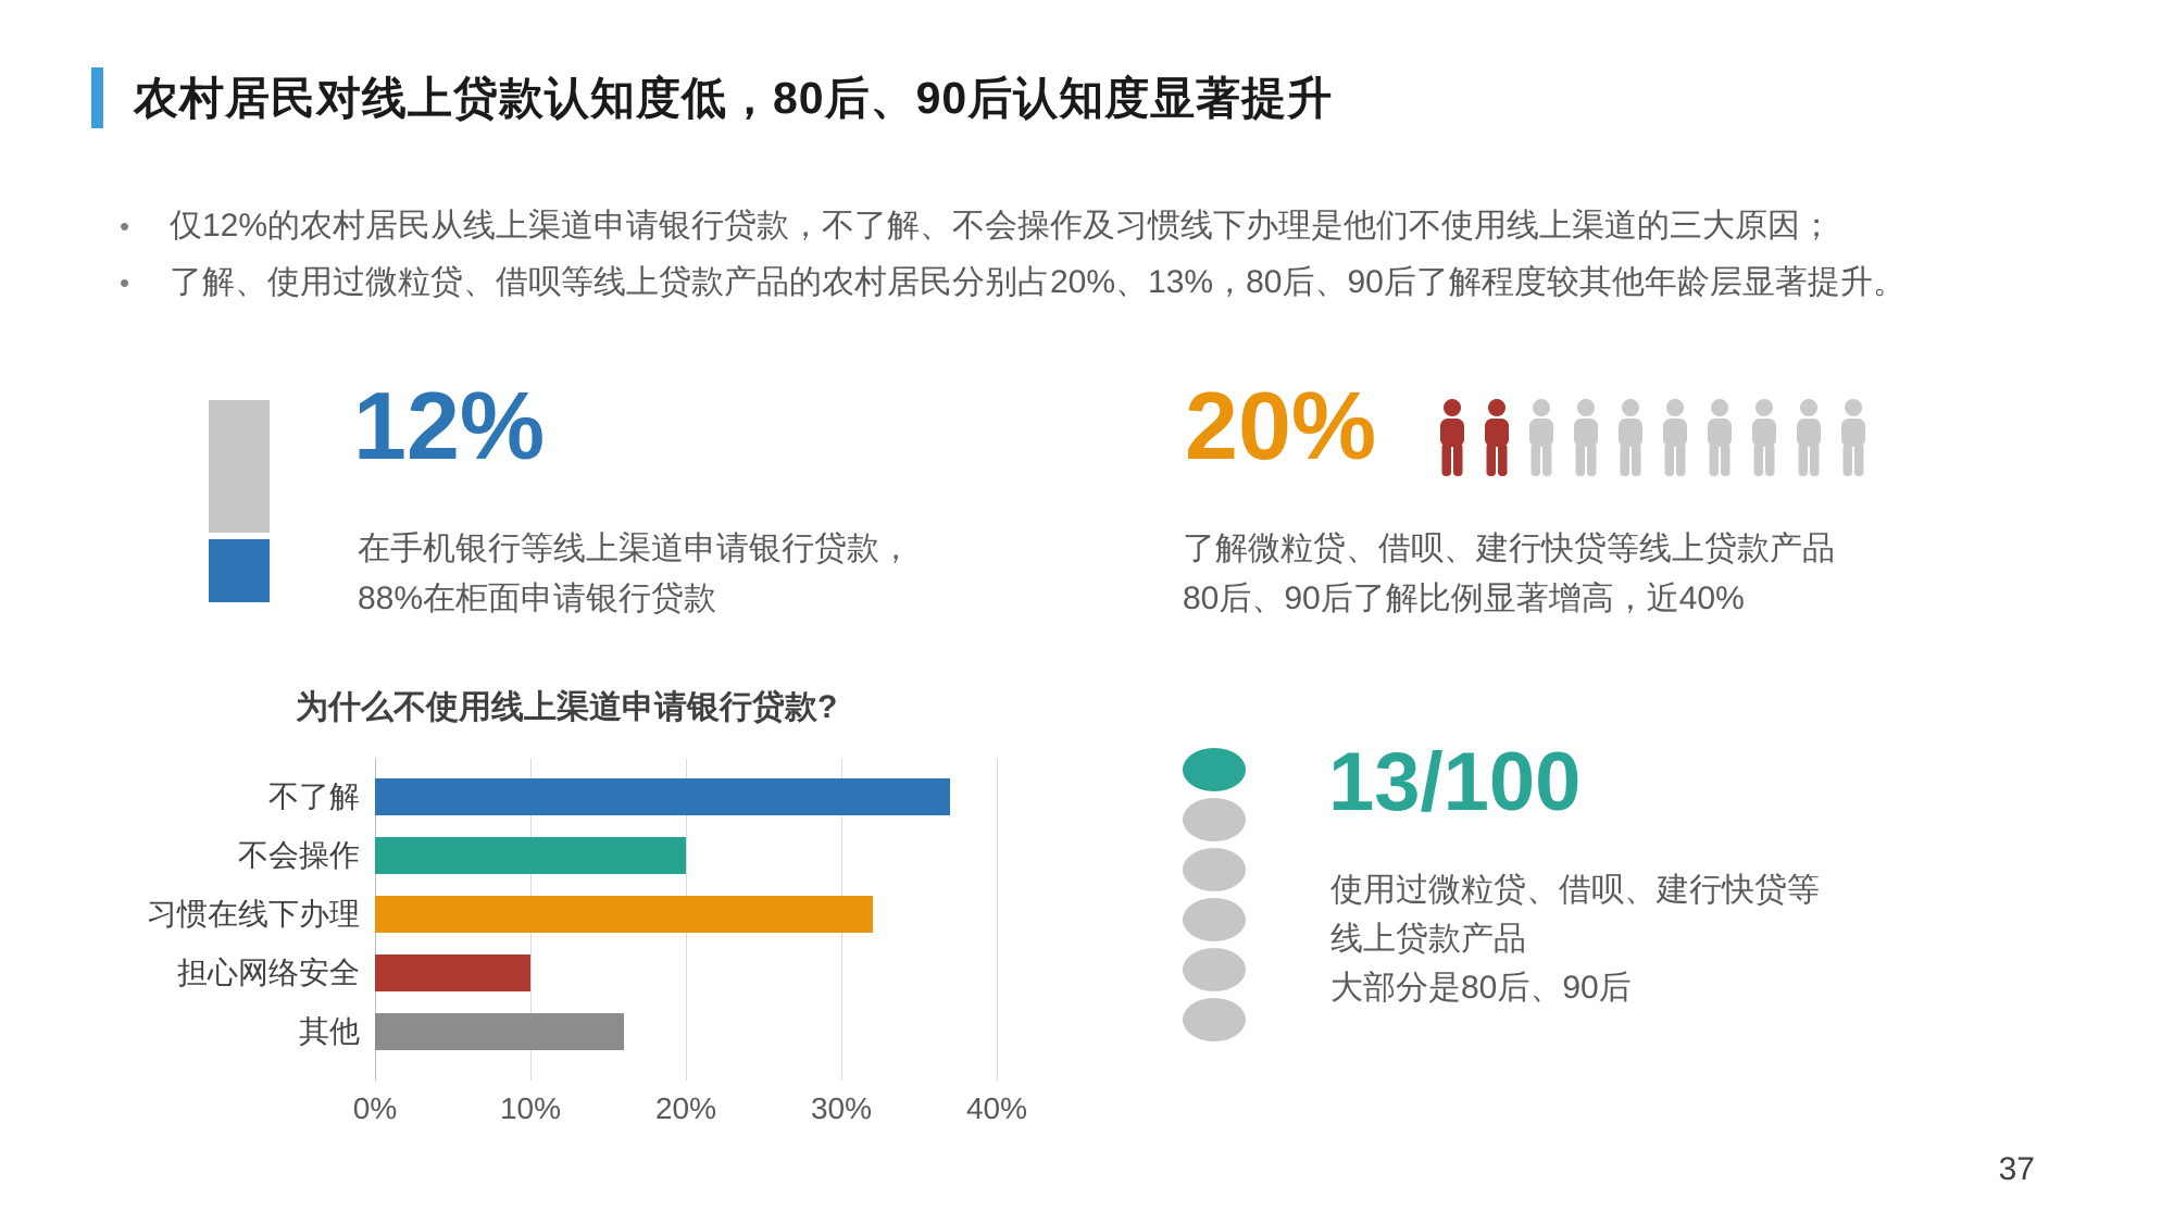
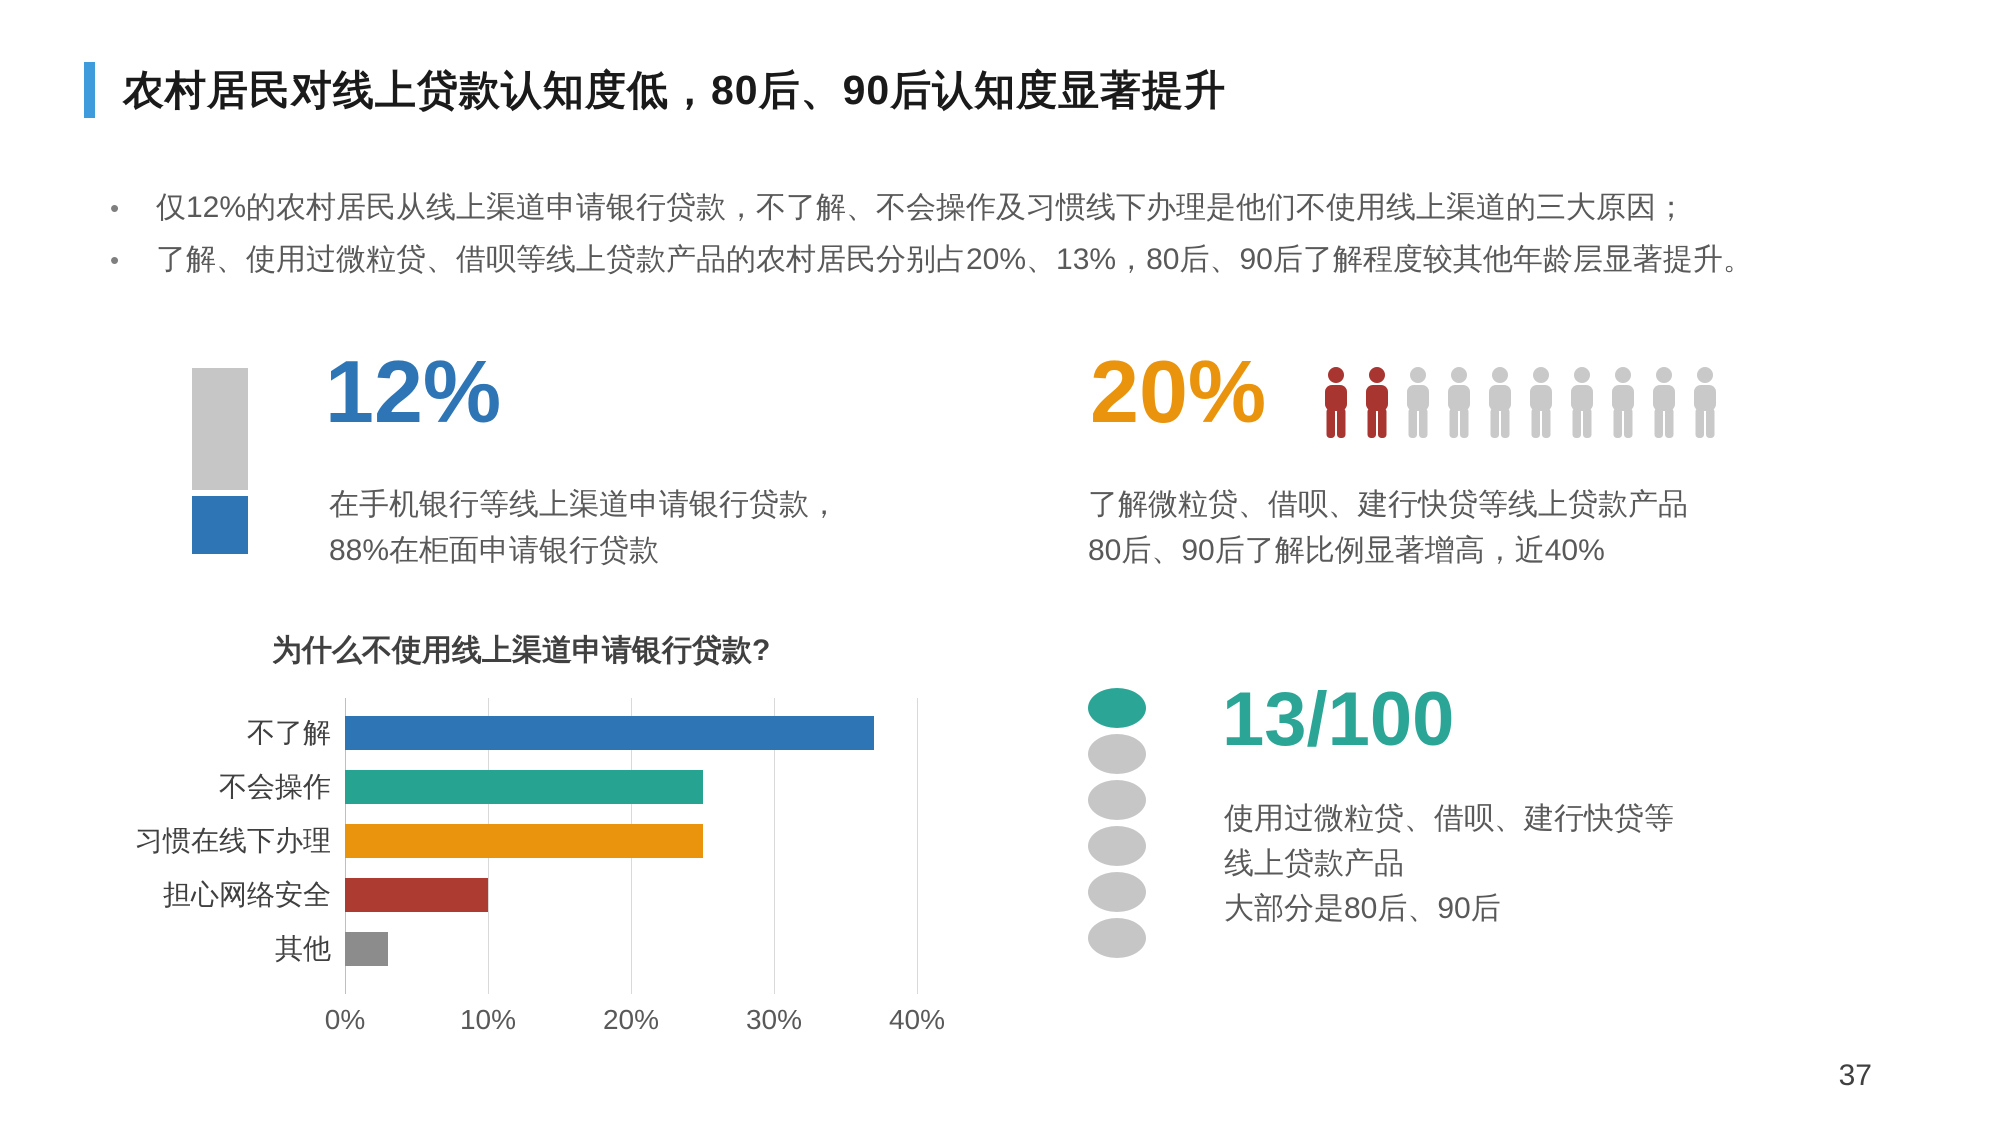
不会操作: 20% -> 25%
习惯在线下办理: 32% -> 25%
其他: 16% -> 3%
